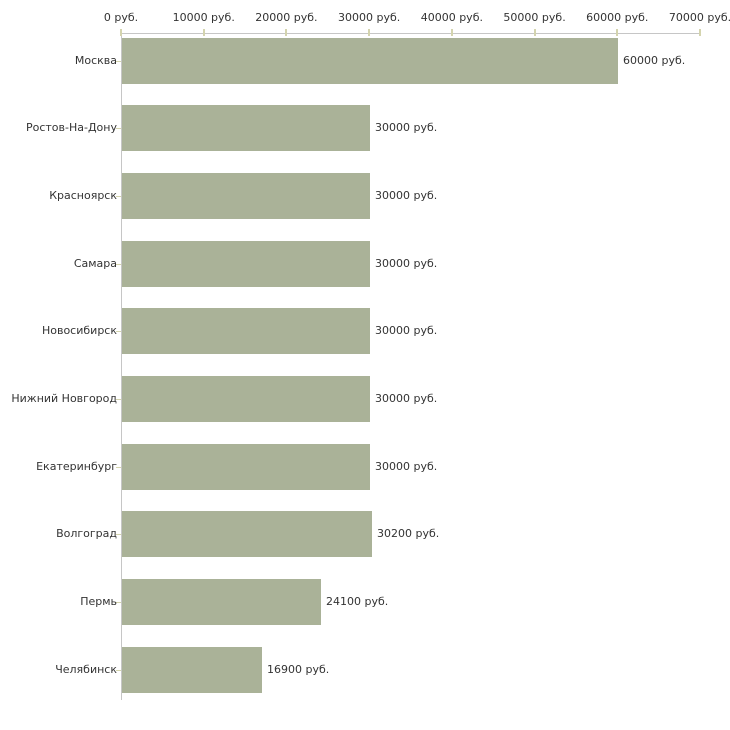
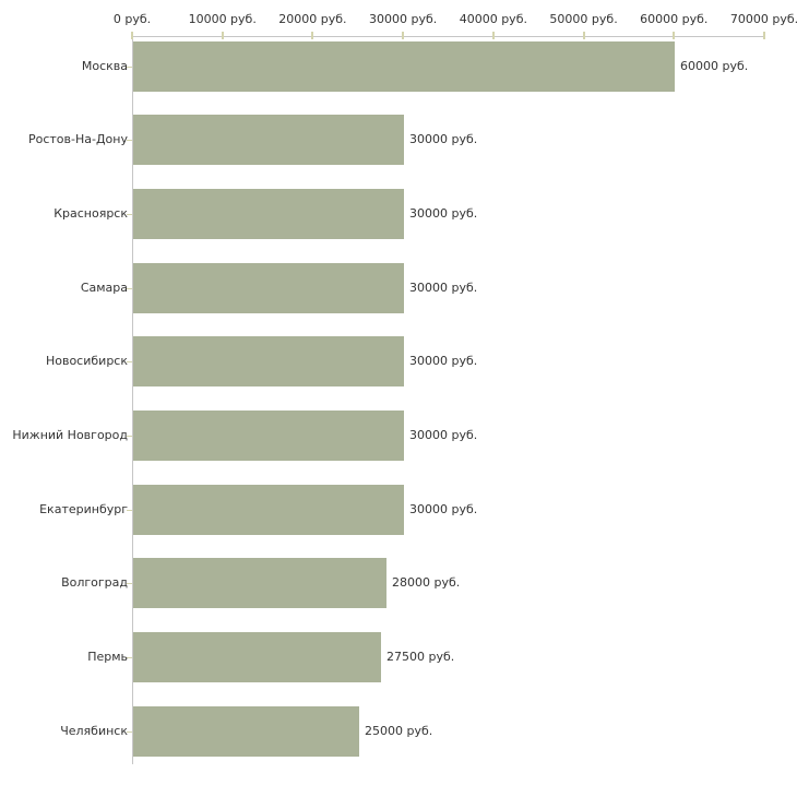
Волгоград: 30200 -> 28000
Пермь: 24100 -> 27500
Челябинск: 16900 -> 25000
